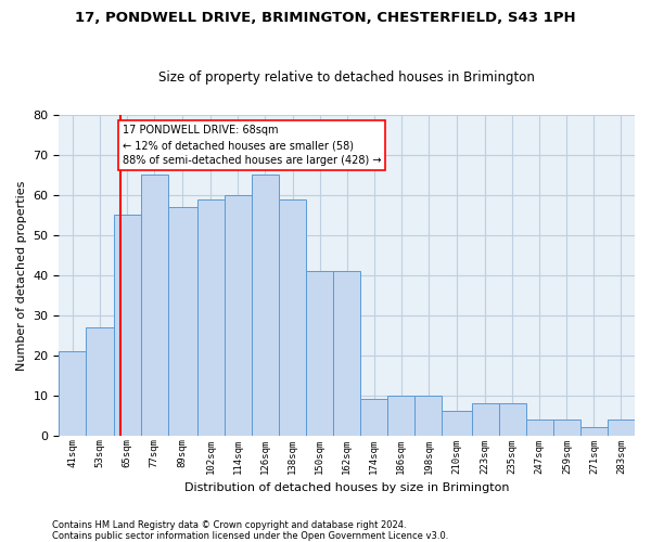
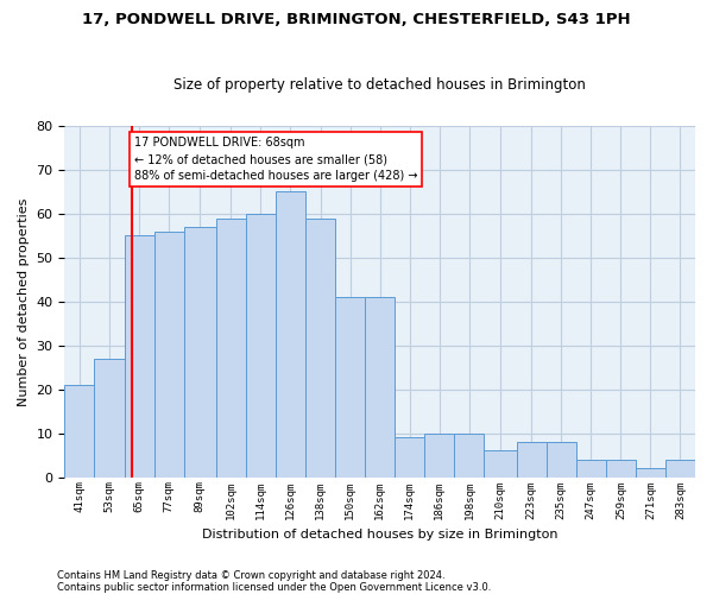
77sqm: 65 -> 56
